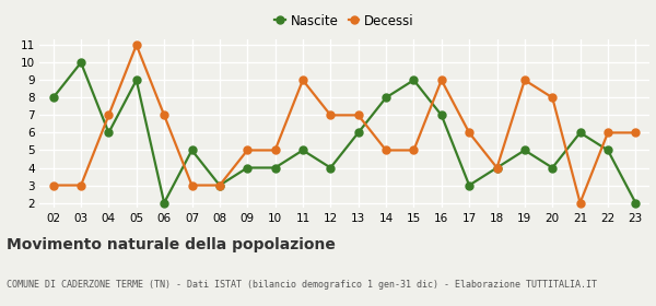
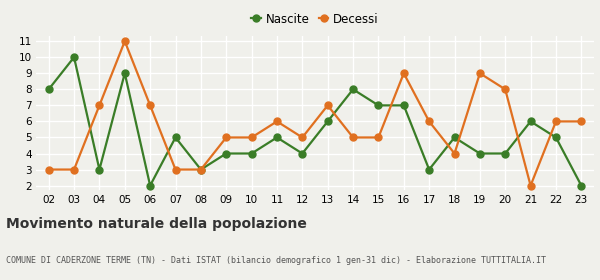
Nascite/04: 6 -> 3
Decessi/11: 9 -> 6
Decessi/12: 7 -> 5
Nascite/15: 9 -> 7
Nascite/18: 4 -> 5
Nascite/19: 5 -> 4
